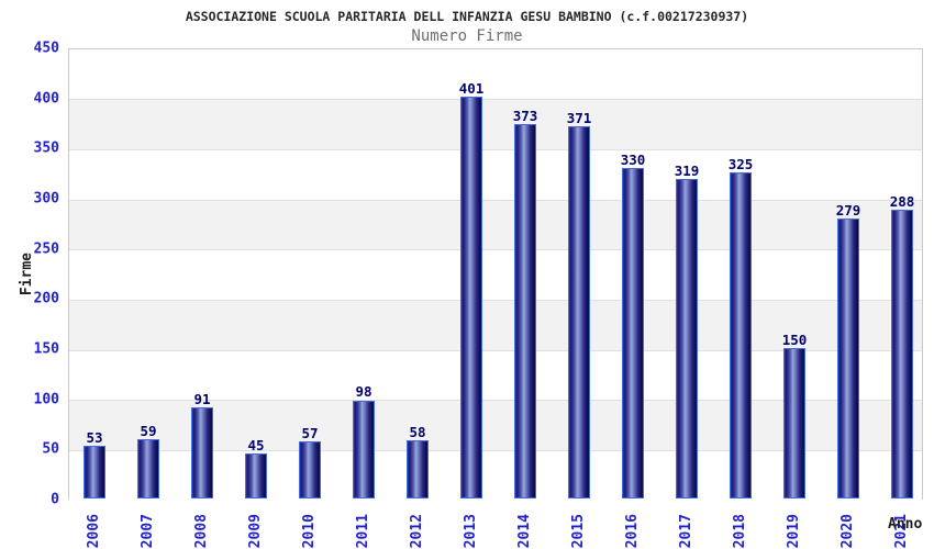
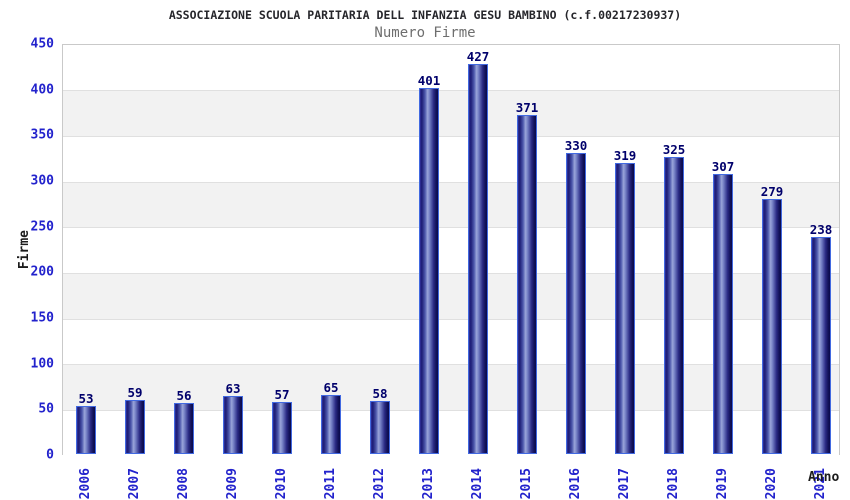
2008: 91 -> 56
2009: 45 -> 63
2011: 98 -> 65
2014: 373 -> 427
2019: 150 -> 307
2021: 288 -> 238
